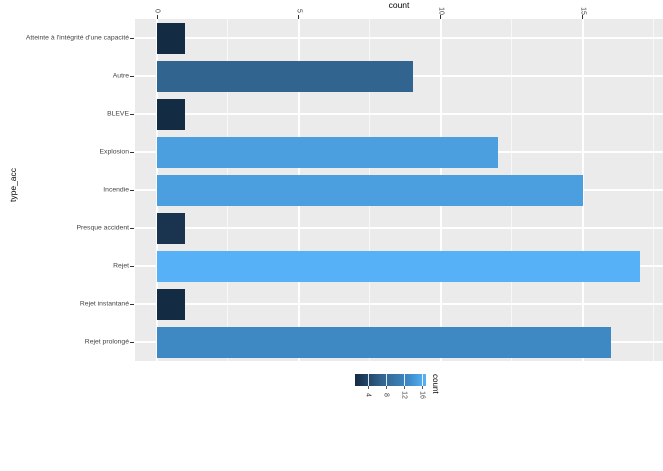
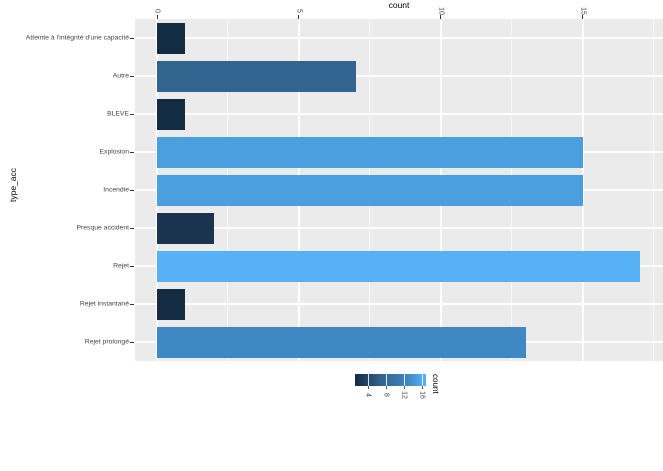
Autre: 9 -> 7
Explosion: 12 -> 15
Presque accident: 1 -> 2
Rejet prolongé: 16 -> 13
